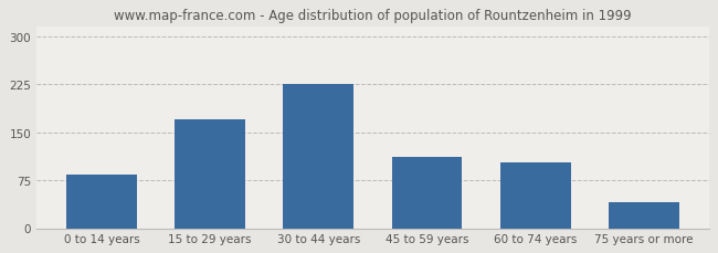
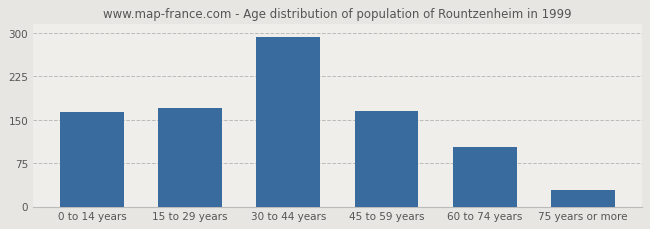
0 to 14 years: 84 -> 163
30 to 44 years: 226 -> 293
45 to 59 years: 112 -> 165
75 years or more: 40 -> 28
